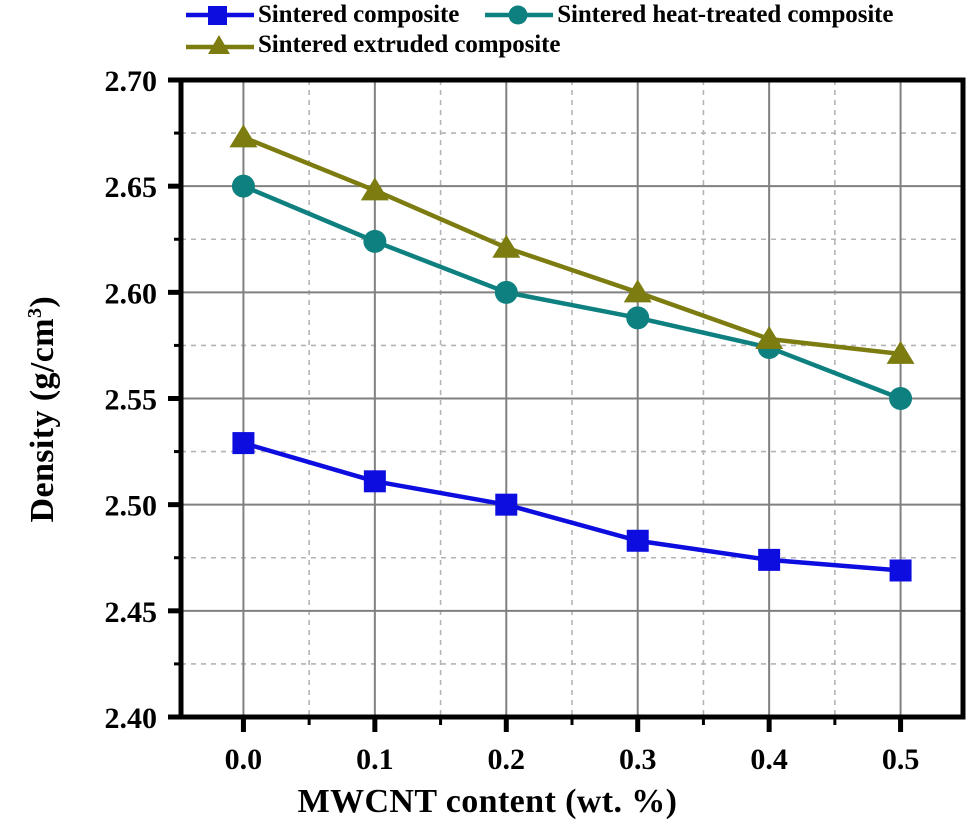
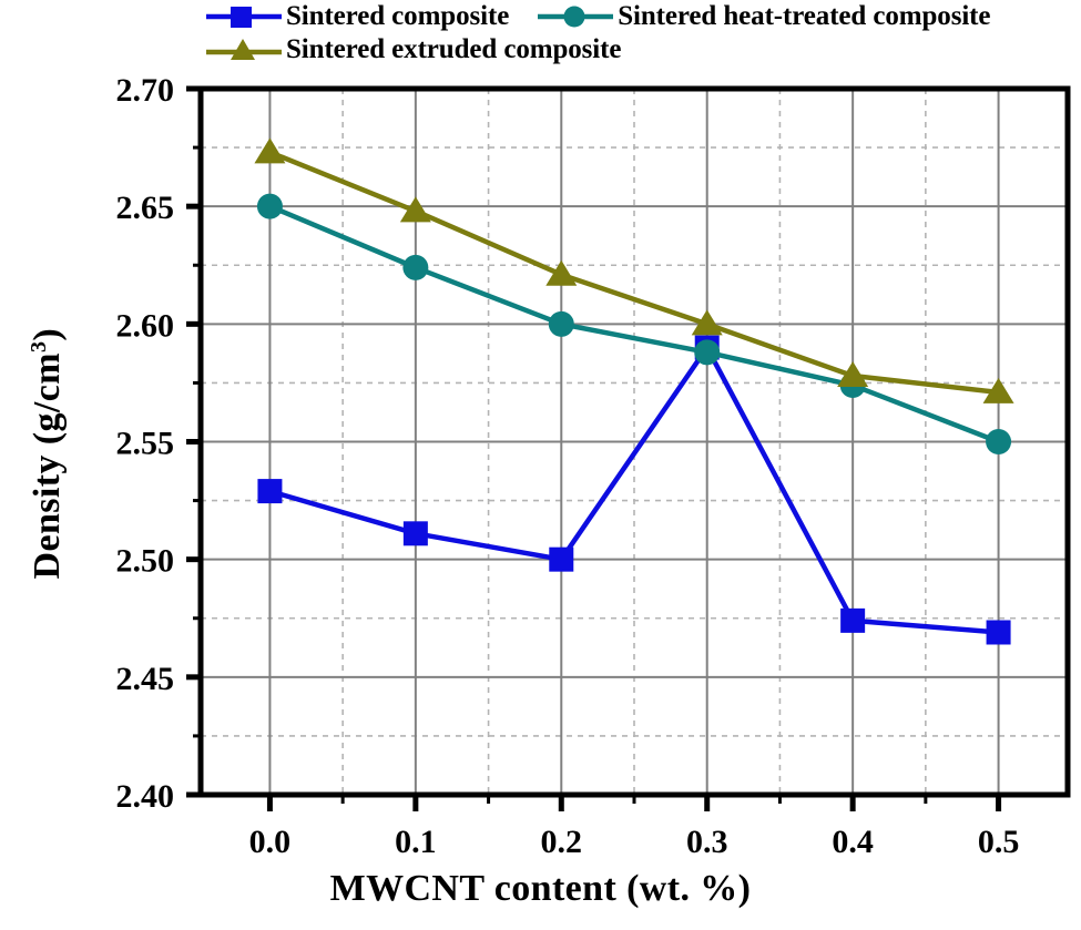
Sintered composite/0.3: 2.483 -> 2.590
